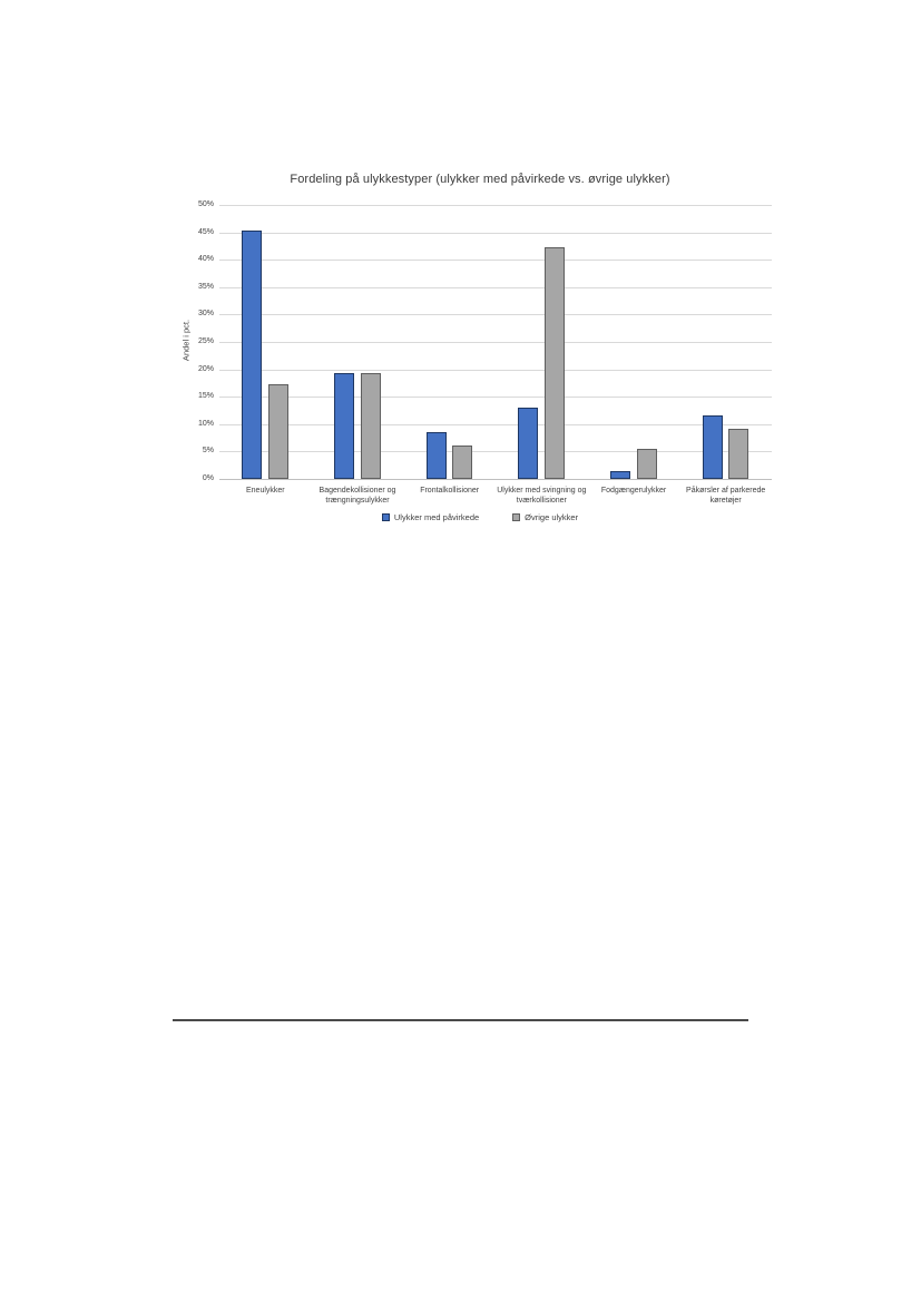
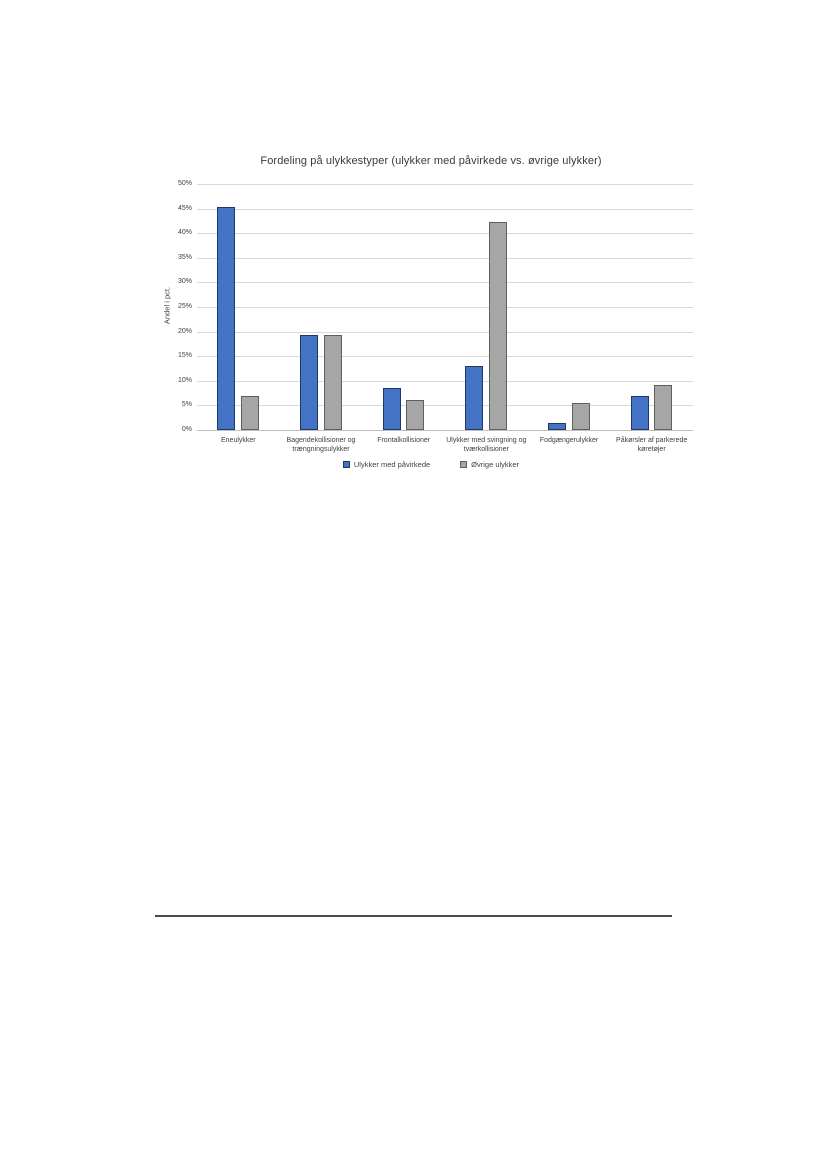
Øvrige ulykker/Eneulykker: 17% -> 7%
Ulykker med påvirkede/Påkørsler af parkerede køretøjer: 12% -> 7%
